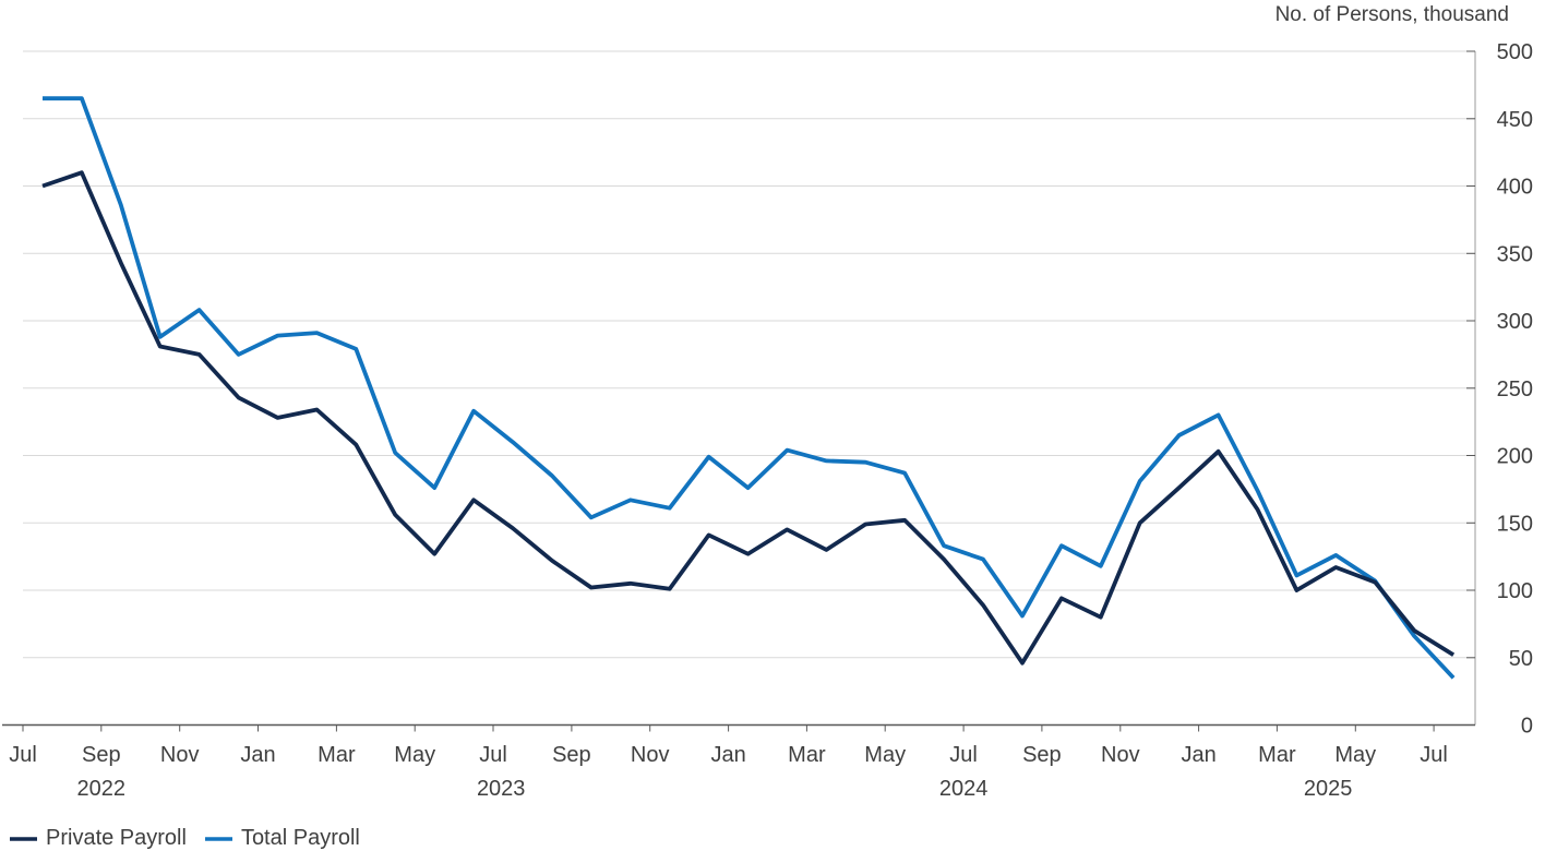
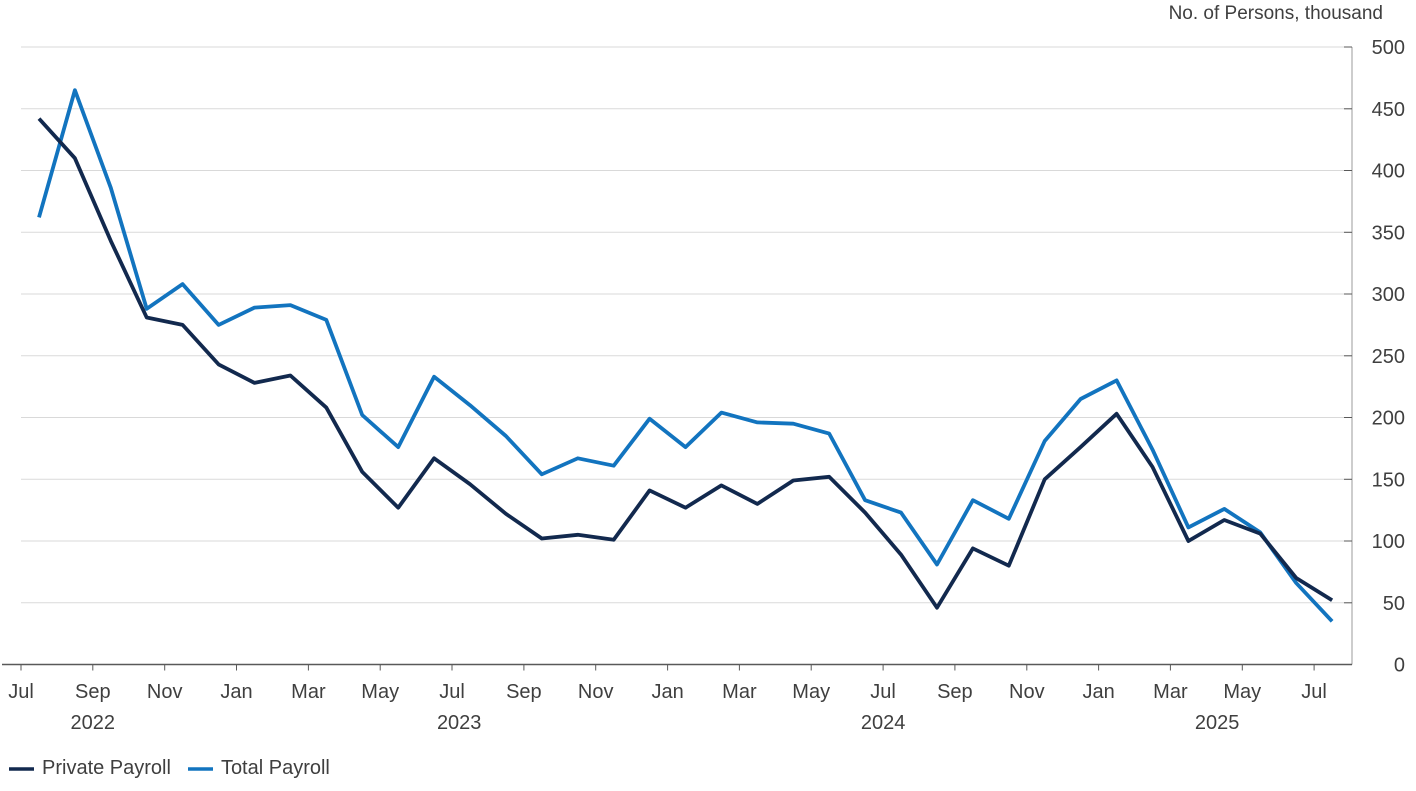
Total Payroll/Jul 2022: 465 -> 362
Private Payroll/Jul 2022: 400 -> 442
